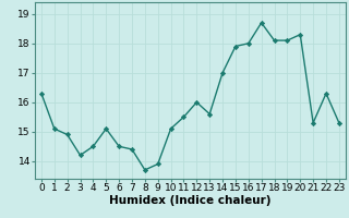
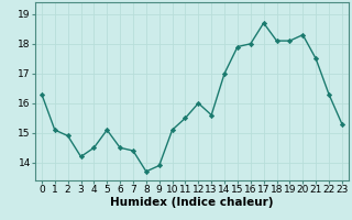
21: 15.3 -> 17.5
